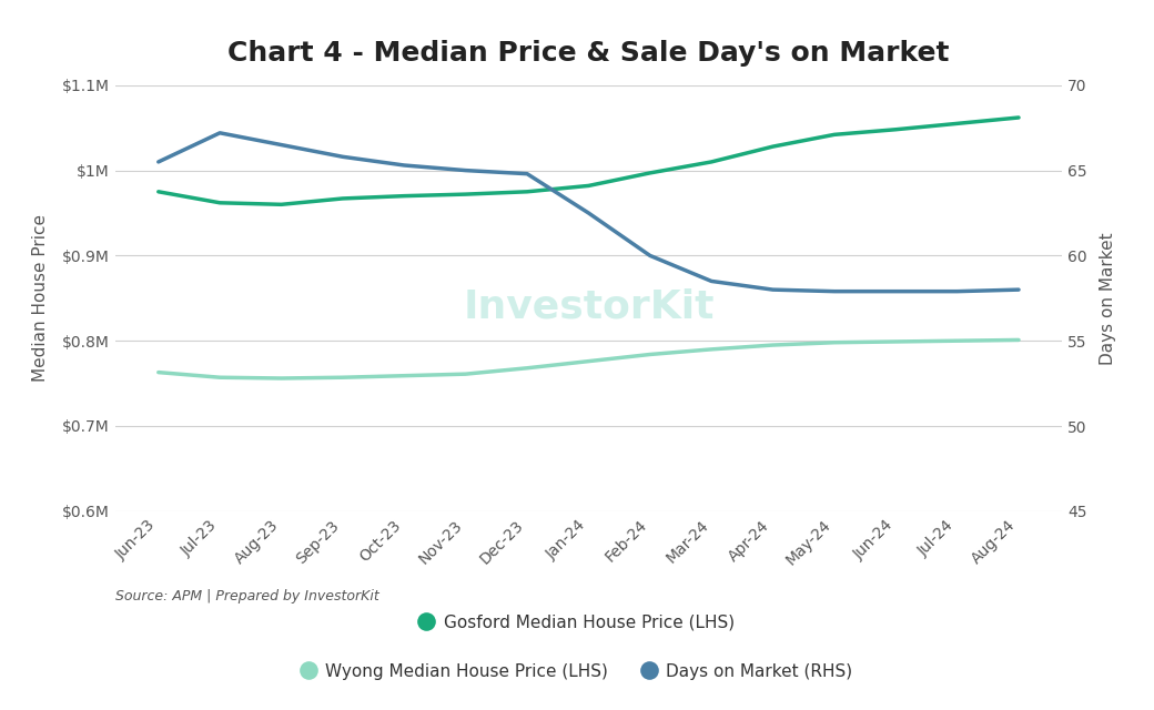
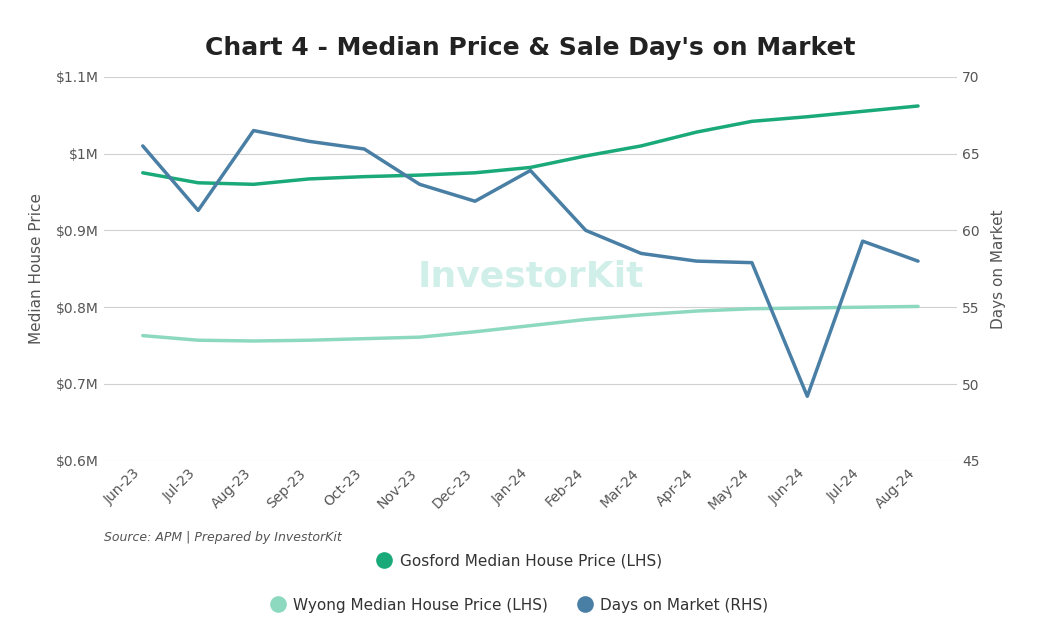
Days on Market (RHS)/Jul-23: 67.2 -> 61.3
Days on Market (RHS)/Nov-23: 65.0 -> 63.0
Days on Market (RHS)/Dec-23: 64.8 -> 61.9
Days on Market (RHS)/Jan-24: 62.5 -> 63.9
Days on Market (RHS)/Jun-24: 57.9 -> 49.2
Days on Market (RHS)/Jul-24: 57.9 -> 59.3
